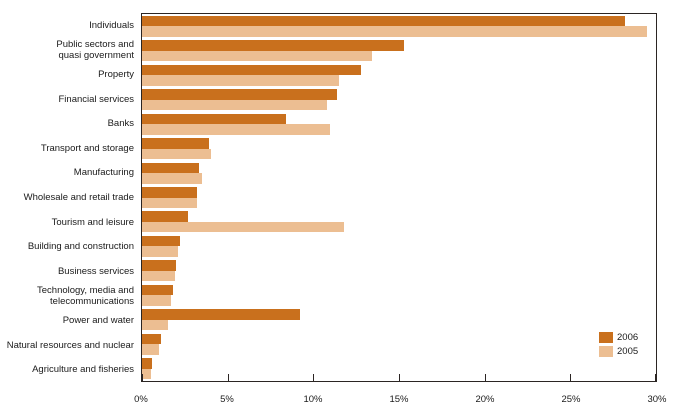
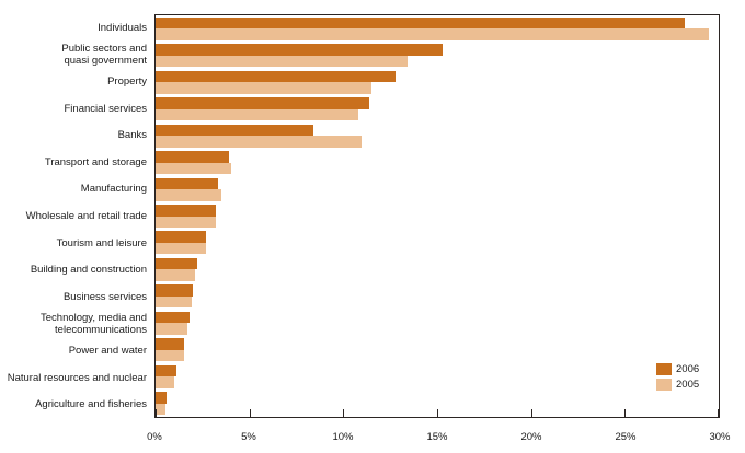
2005/Tourism and leisure: 11.8% -> 2.7%
2006/Power and water: 9.2% -> 1.5%
